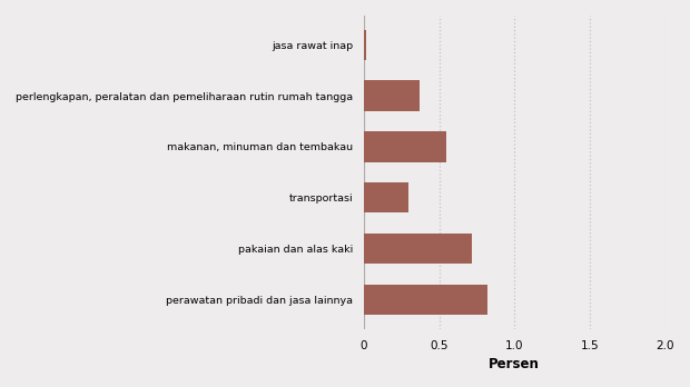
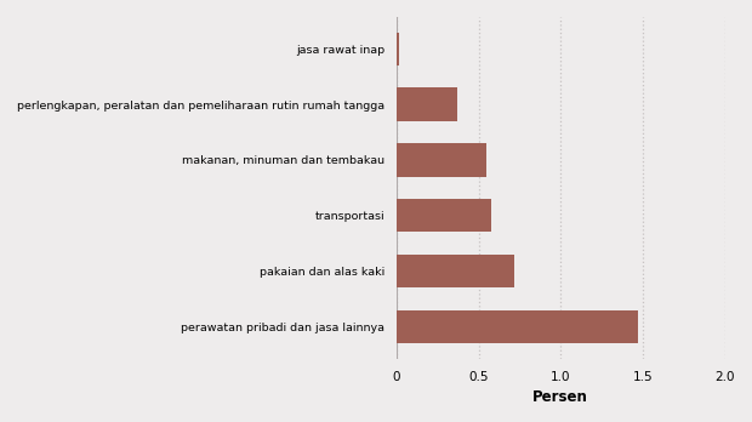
transportasi: 0.30 -> 0.58
perawatan pribadi dan jasa lainnya: 0.82 -> 1.47
